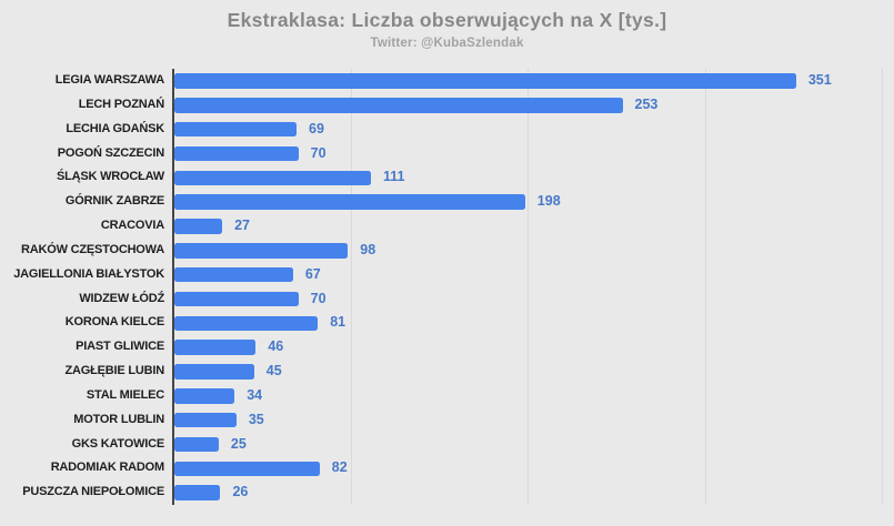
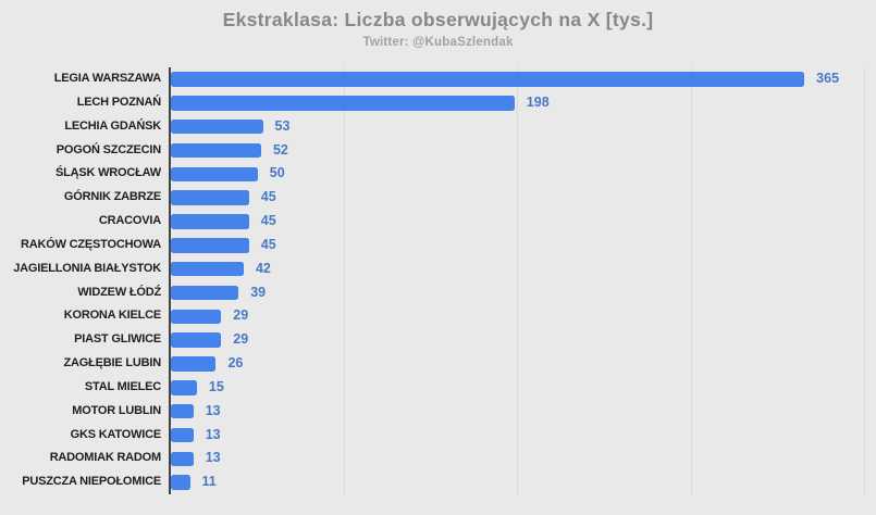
LEGIA WARSZAWA: 351 -> 365
LECH POZNAŃ: 253 -> 198
LECHIA GDAŃSK: 69 -> 53
POGOŃ SZCZECIN: 70 -> 52
ŚLĄSK WROCŁAW: 111 -> 50
GÓRNIK ZABRZE: 198 -> 45
CRACOVIA: 27 -> 45
RAKÓW CZĘSTOCHOWA: 98 -> 45
JAGIELLONIA BIAŁYSTOK: 67 -> 42
WIDZEW ŁÓDŹ: 70 -> 39
KORONA KIELCE: 81 -> 29
PIAST GLIWICE: 46 -> 29
ZAGŁĘBIE LUBIN: 45 -> 26
STAL MIELEC: 34 -> 15
MOTOR LUBLIN: 35 -> 13
GKS KATOWICE: 25 -> 13
RADOMIAK RADOM: 82 -> 13
PUSZCZA NIEPOŁOMICE: 26 -> 11
